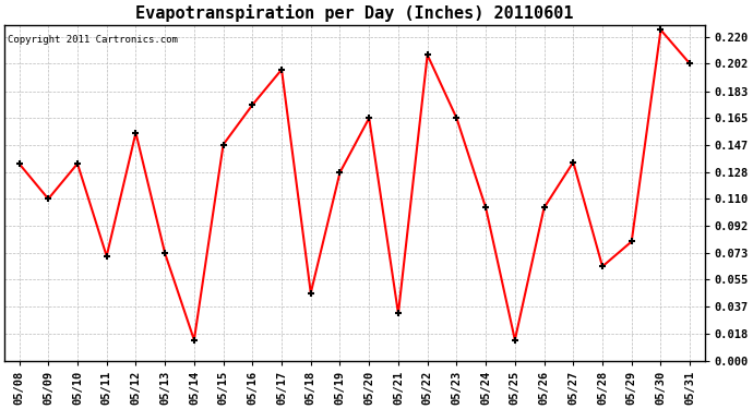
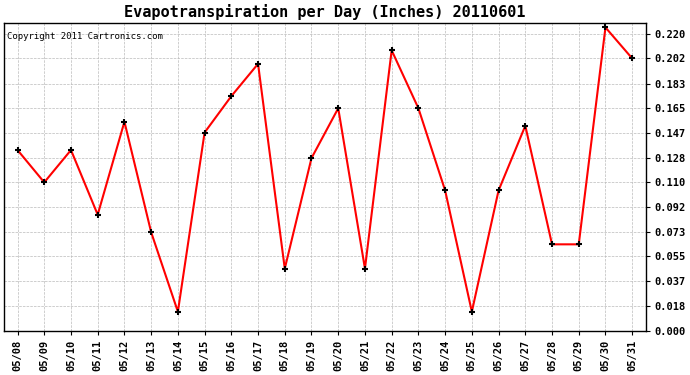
05/11: 0.071 -> 0.086
05/21: 0.032 -> 0.046
05/27: 0.135 -> 0.152
05/29: 0.081 -> 0.064
